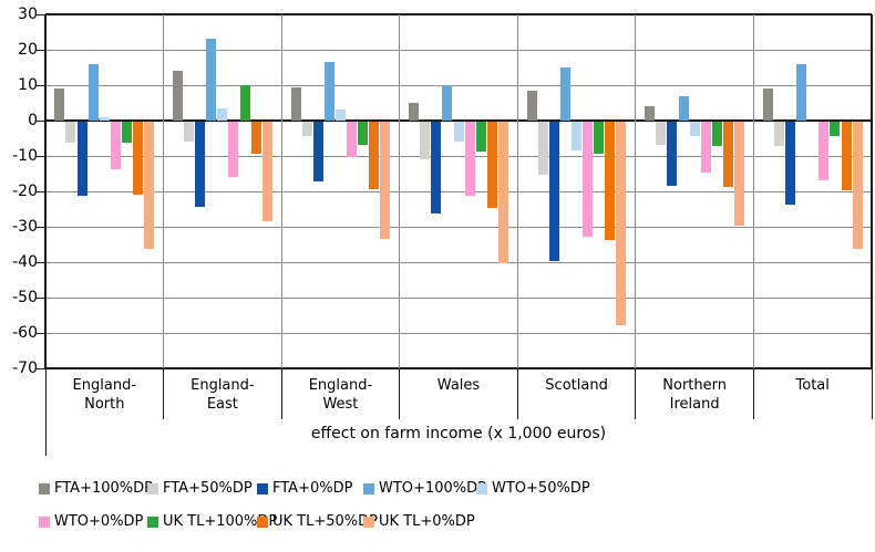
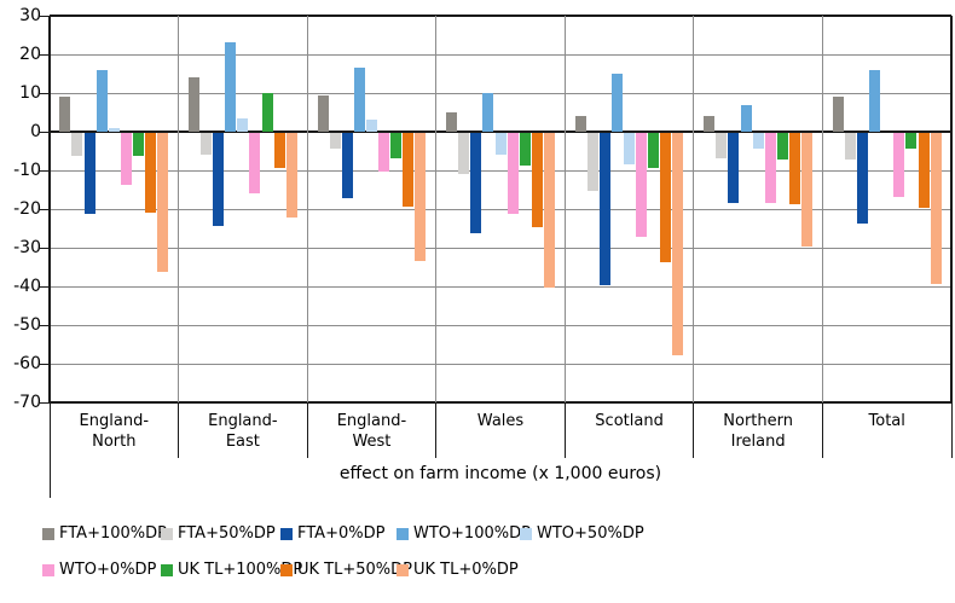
UK TL+0%DP/England-East: -28 -> -22
FTA+100%DP/Scotland: 8 -> 4
WTO+0%DP/Scotland: -32 -> -27
WTO+0%DP/Northern Ireland: -14 -> -18
UK TL+0%DP/Total: -36 -> -39
